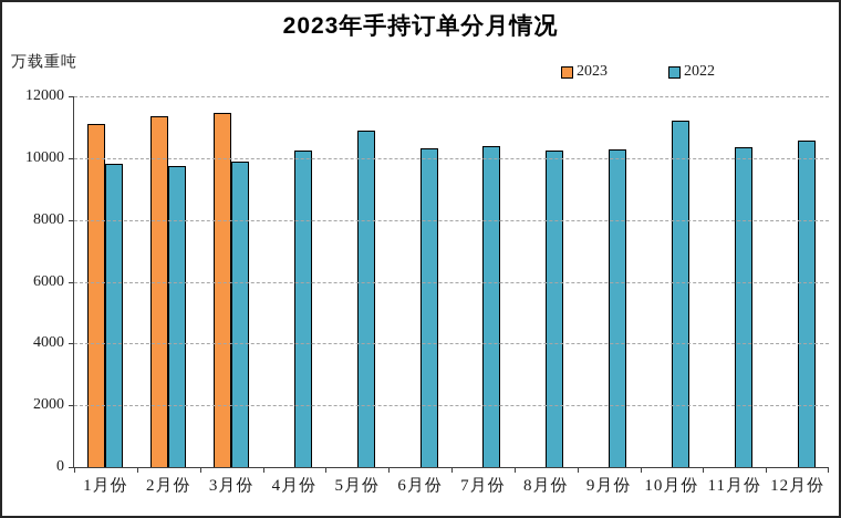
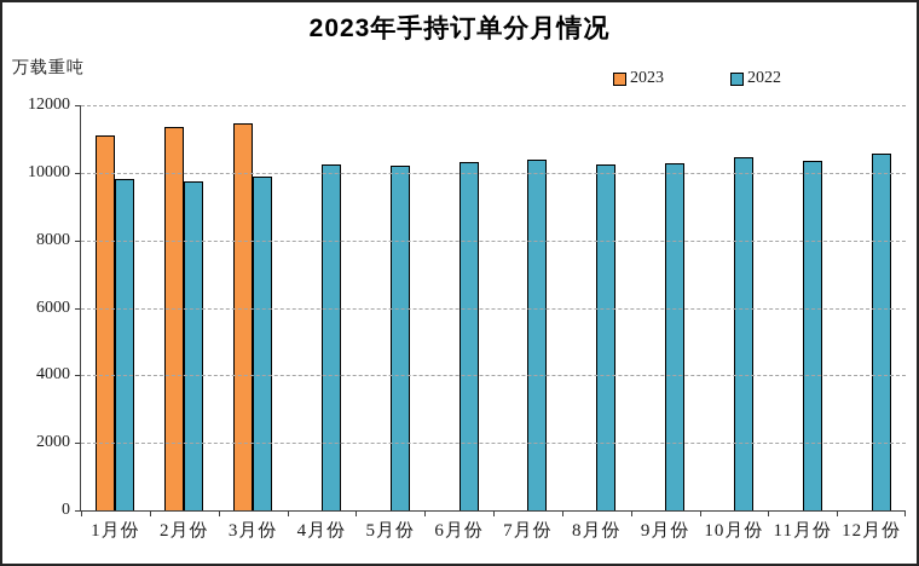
2022/5月份: 10900 -> 10200
2022/10月份: 11200 -> 10400
